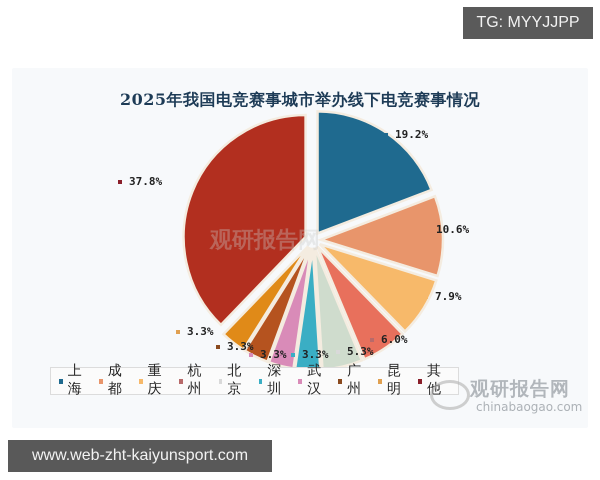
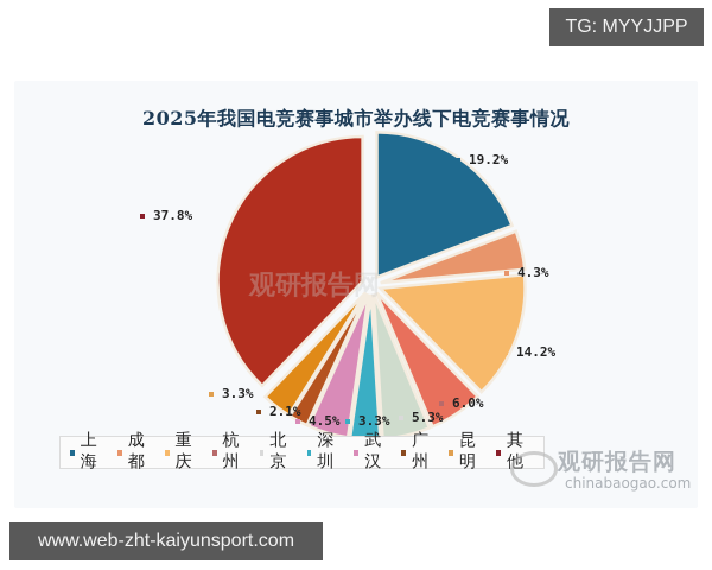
成都: 10.6% -> 4.3%
重庆: 7.9% -> 14.2%
武汉: 3.3% -> 4.5%
广州: 3.3% -> 2.1%
